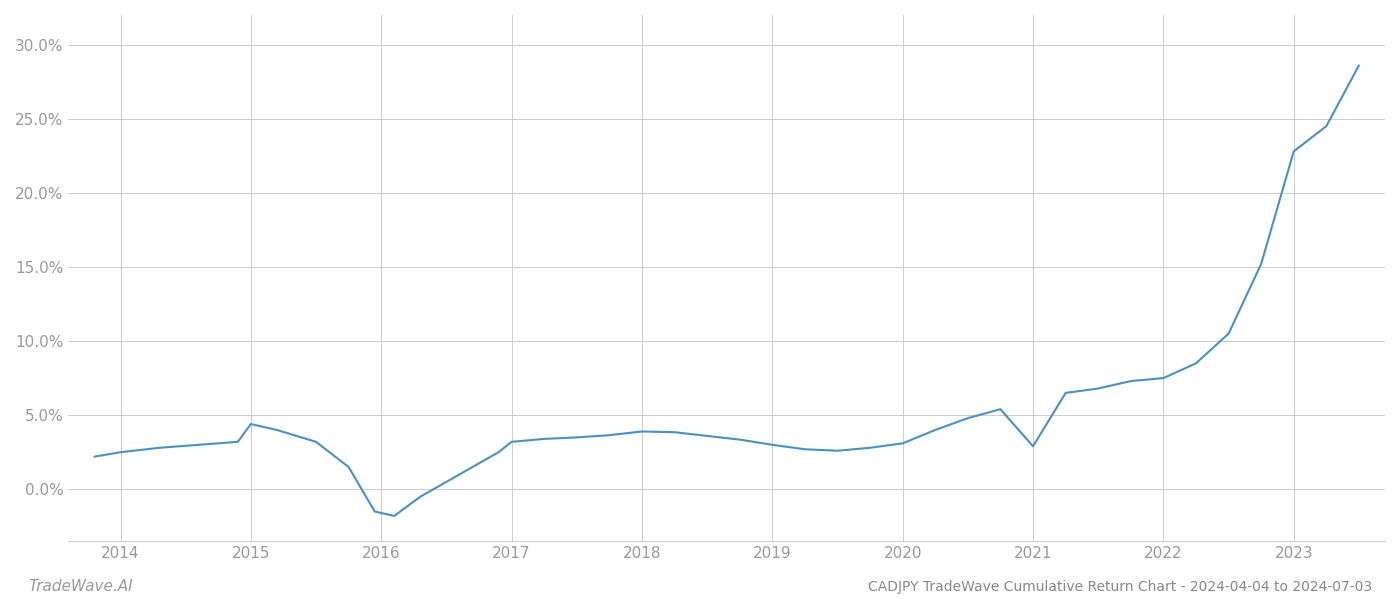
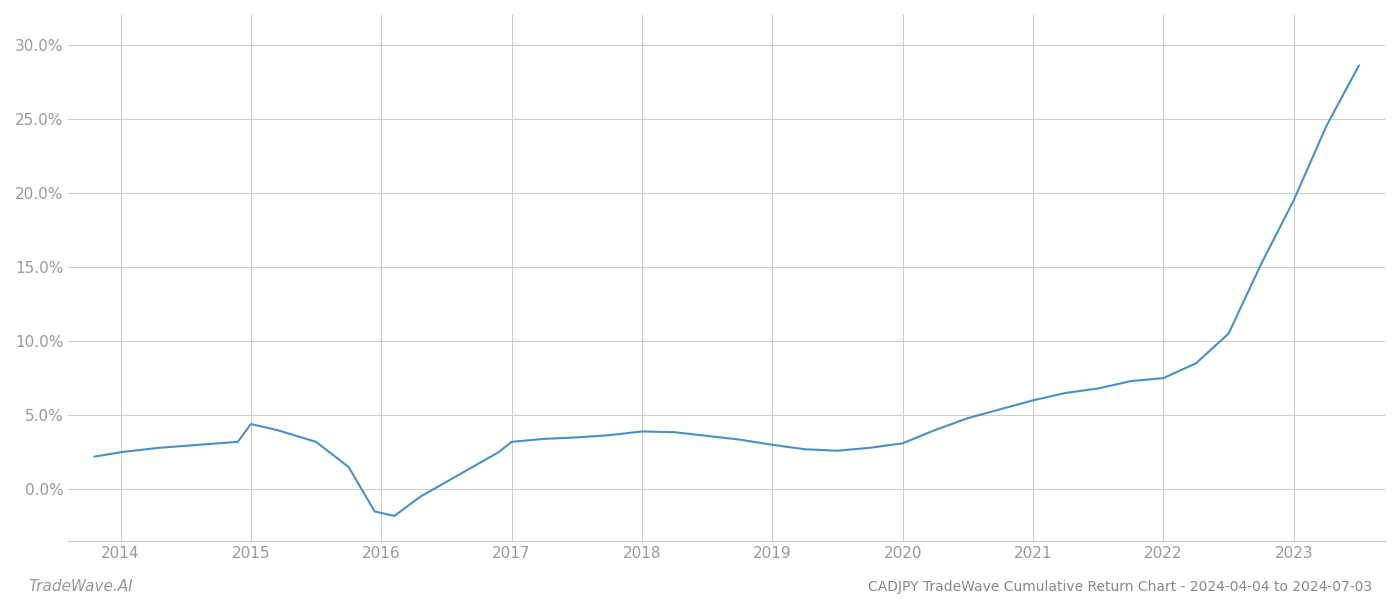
2021: 2.9% -> 6.0%
2023: 22.8% -> 19.5%
